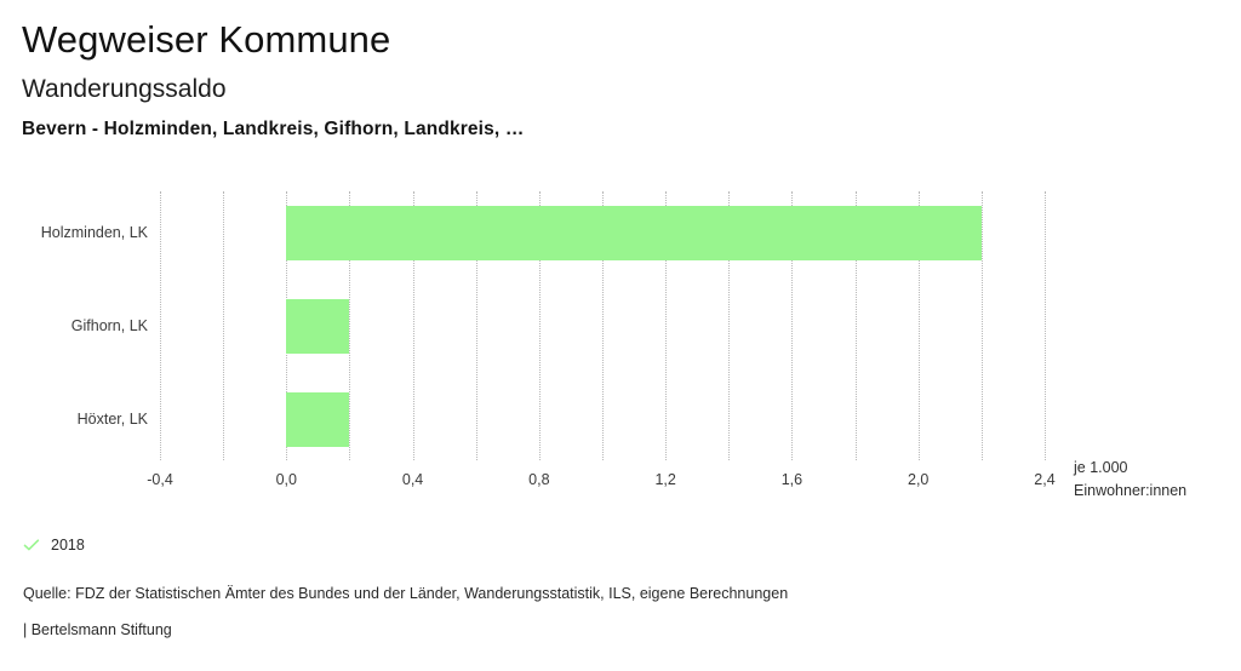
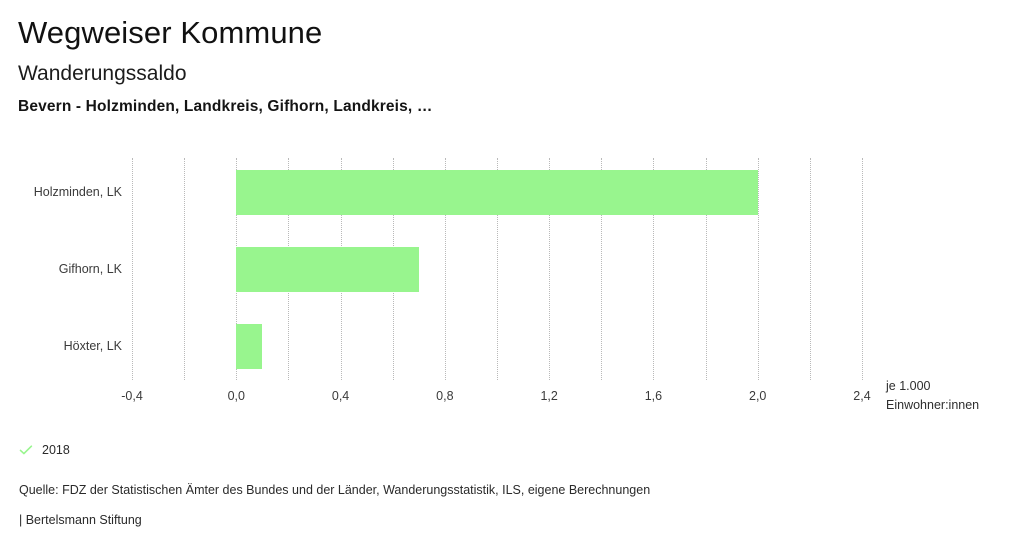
Holzminden, LK: 2,2 -> 2,0
Gifhorn, LK: 0,2 -> 0,7
Höxter, LK: 0,2 -> 0,1
